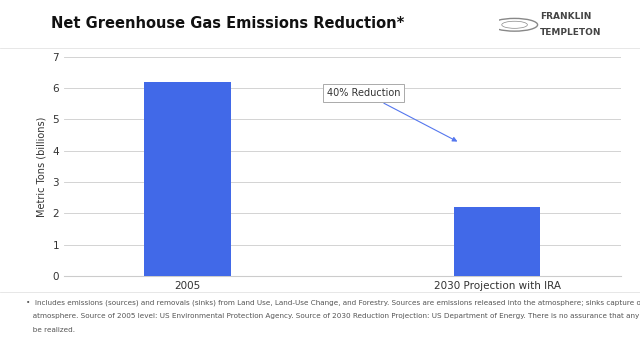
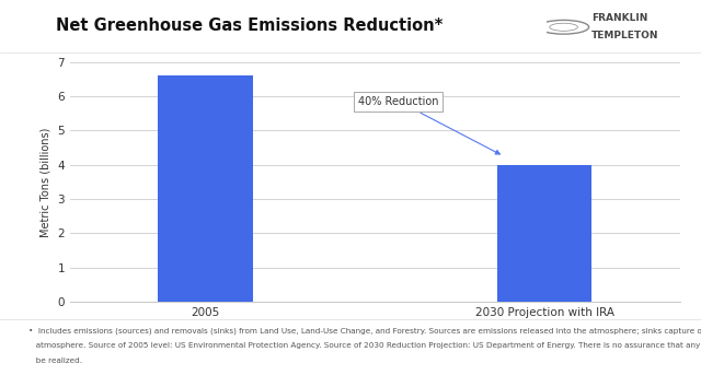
2005: 6.2 -> 6.6
2030 Projection with IRA: 2.2 -> 4.0
